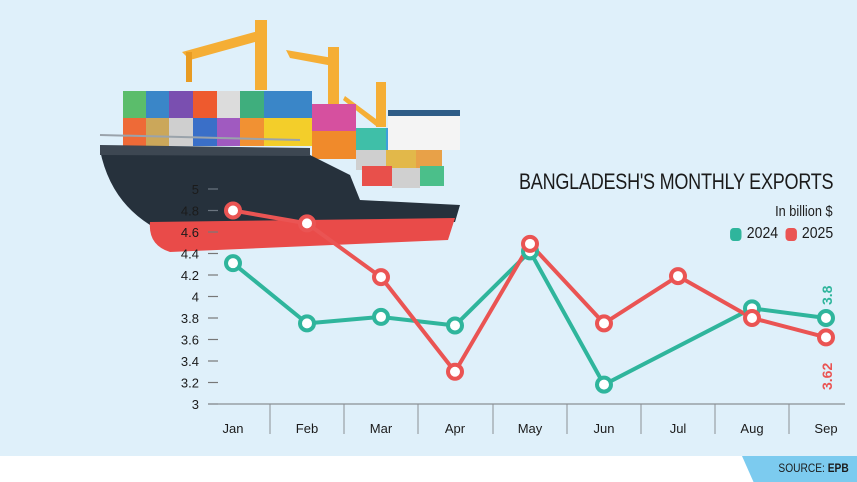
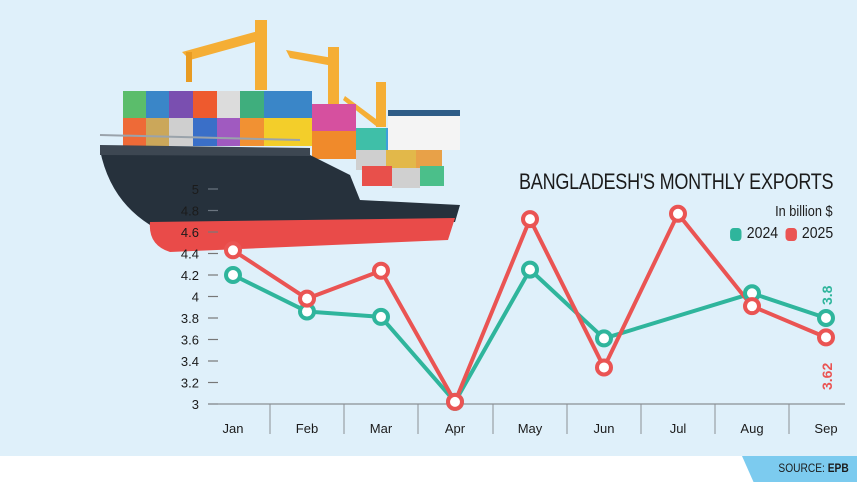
2024/Jan: 4.31 -> 4.20
2025/Jan: 4.80 -> 4.43
2024/Feb: 3.75 -> 3.86
2025/Feb: 4.68 -> 3.98
2025/Mar: 4.18 -> 4.24
2024/Apr: 3.73 -> 3.02
2025/Apr: 3.30 -> 3.02
2024/May: 4.42 -> 4.25
2025/May: 4.49 -> 4.72
2024/Jun: 3.18 -> 3.61
2025/Jun: 3.75 -> 3.34
2025/Jul: 4.19 -> 4.77
2024/Aug: 3.89 -> 4.03
2025/Aug: 3.80 -> 3.91
